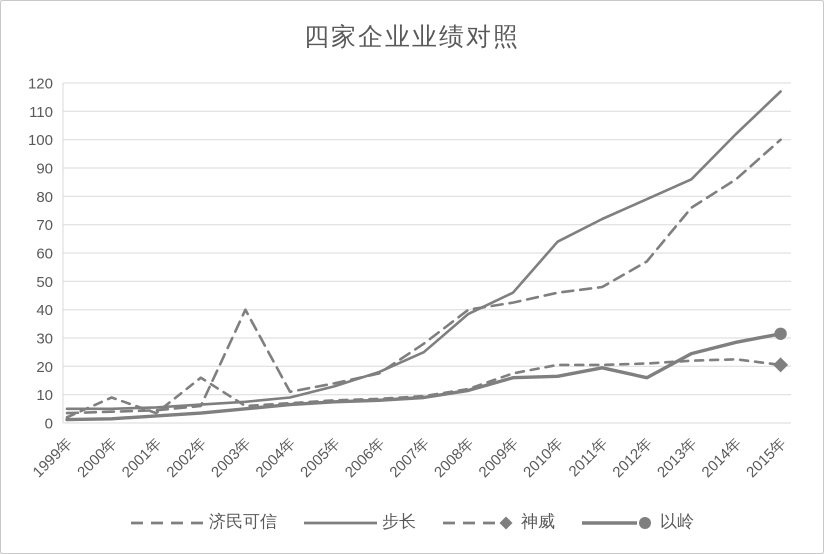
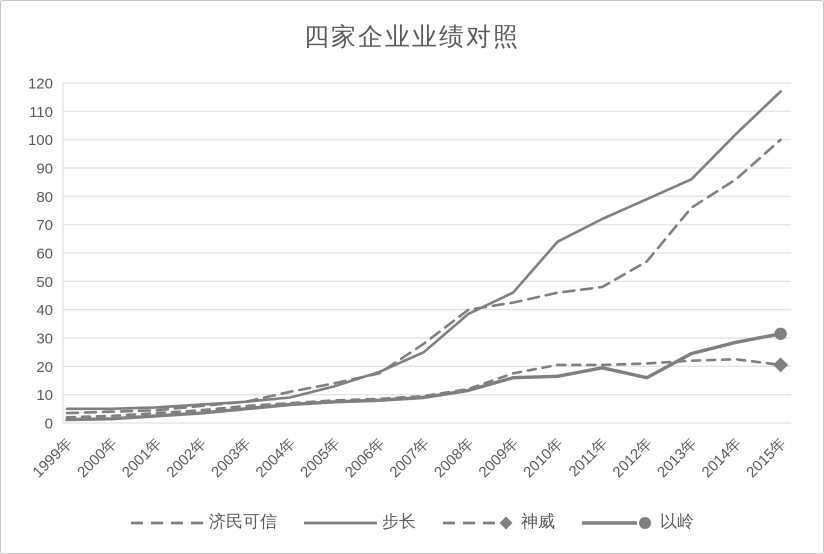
神威/2000年: 9 -> 2
神威/2002年: 16 -> 4
济民可信/2003年: 40 -> 8
